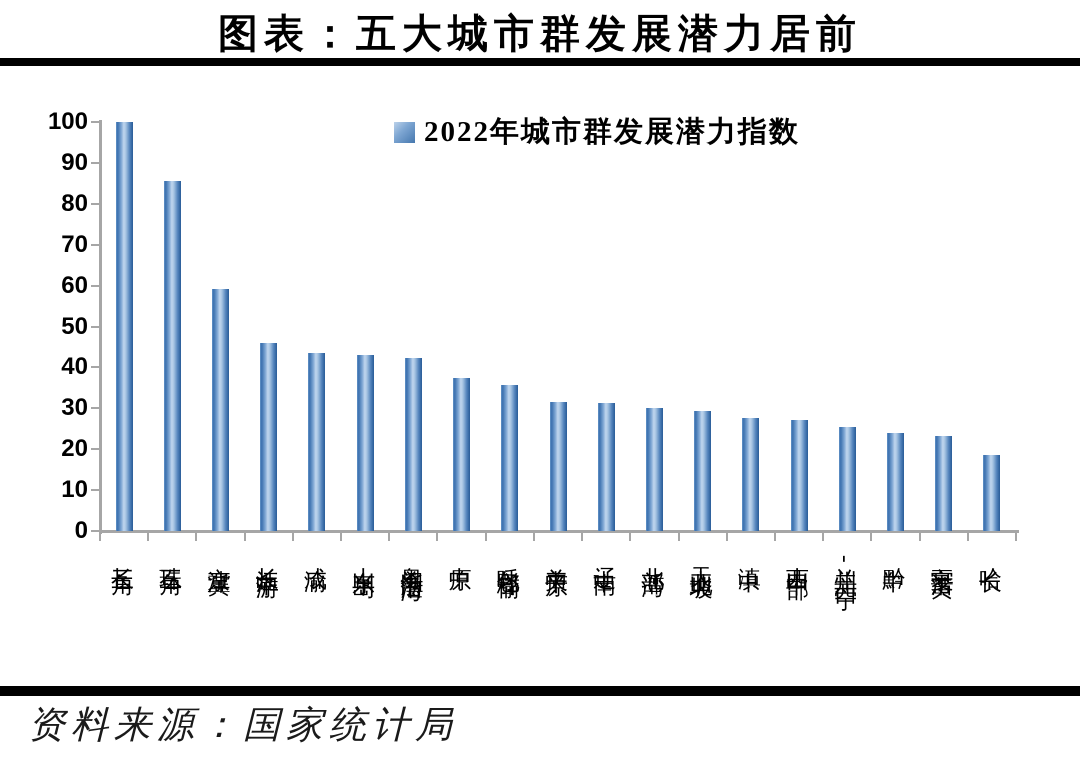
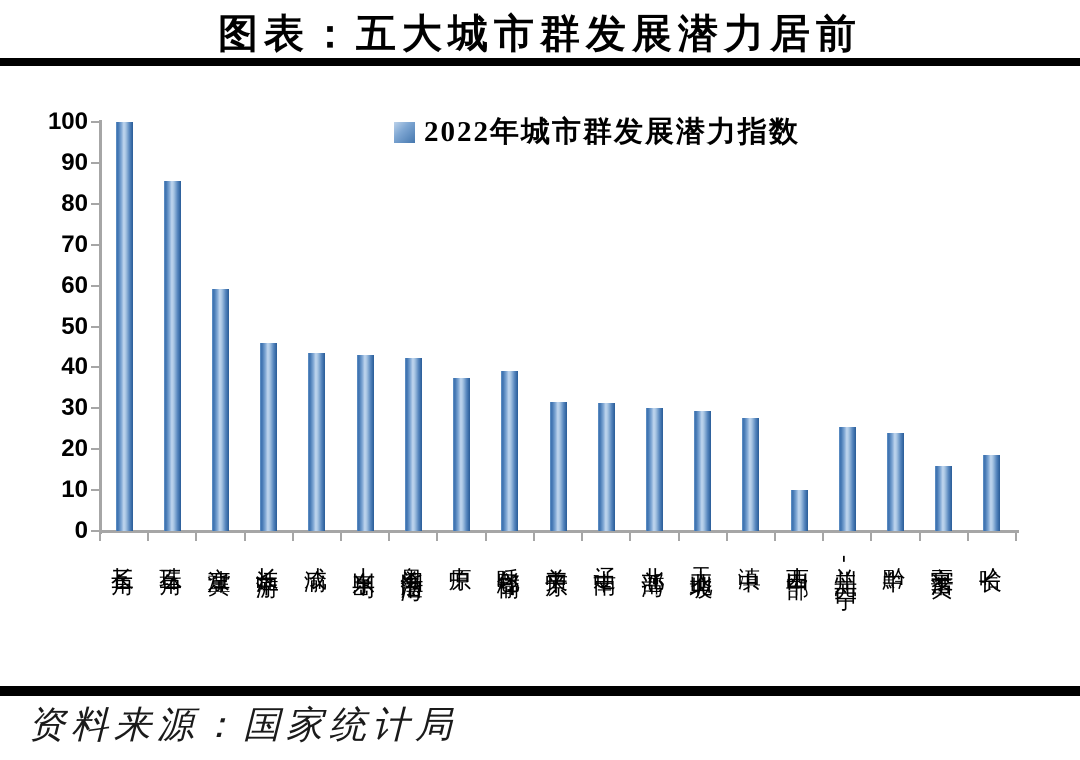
呼包鄂榆: 36 -> 39
山西中部: 27 -> 10
宁夏沿黄: 23 -> 16
